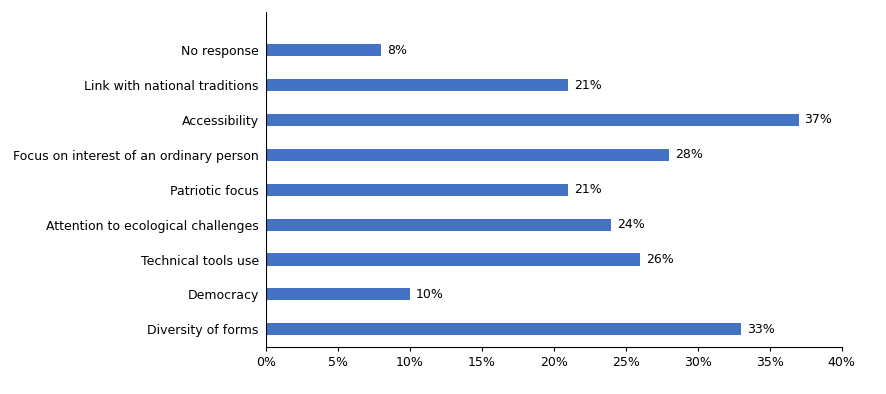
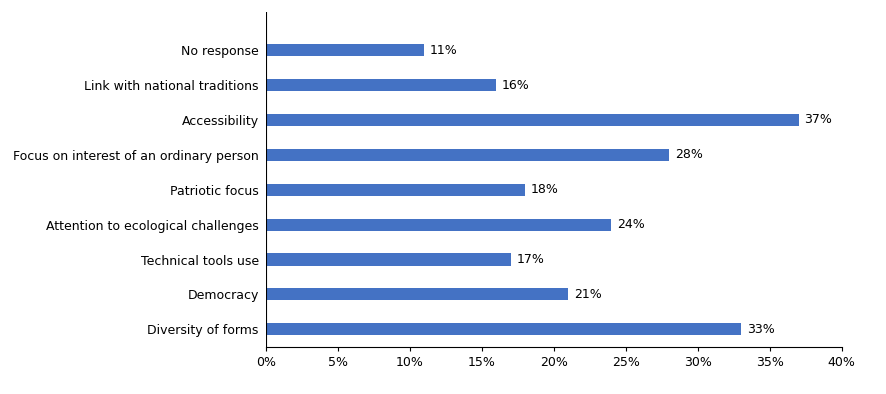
No response: 8% -> 11%
Link with national traditions: 21% -> 16%
Patriotic focus: 21% -> 18%
Technical tools use: 26% -> 17%
Democracy: 10% -> 21%
